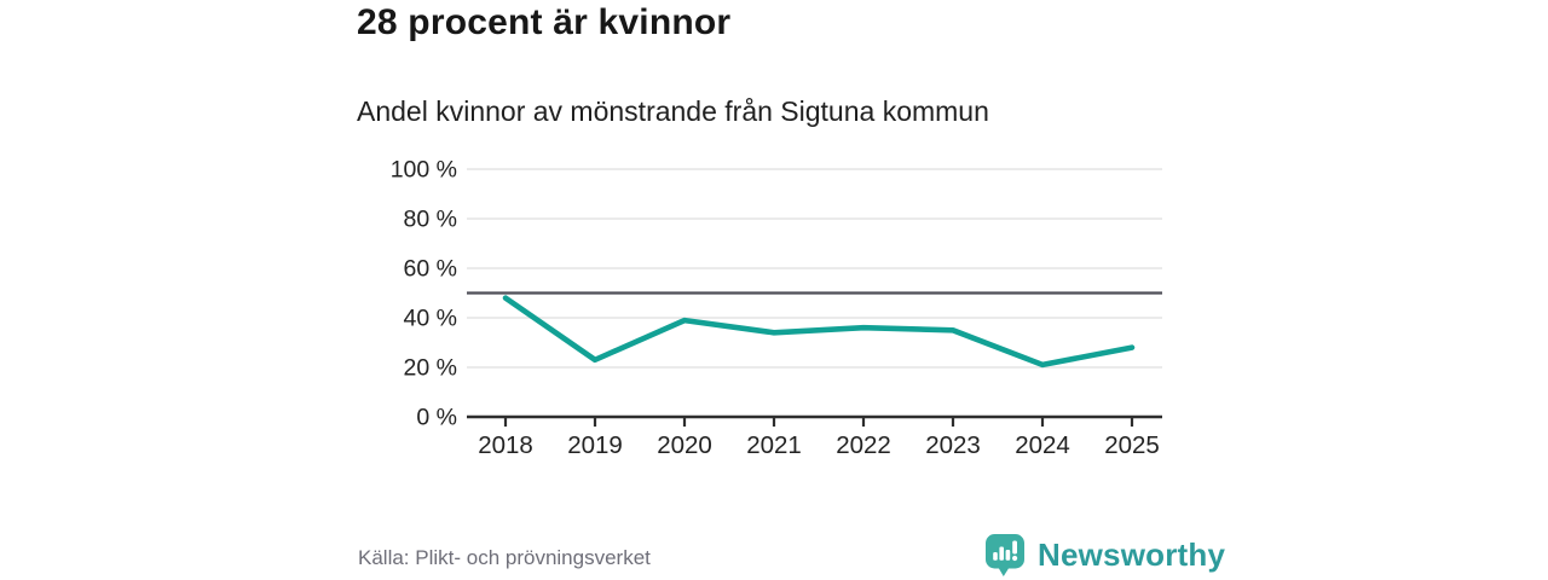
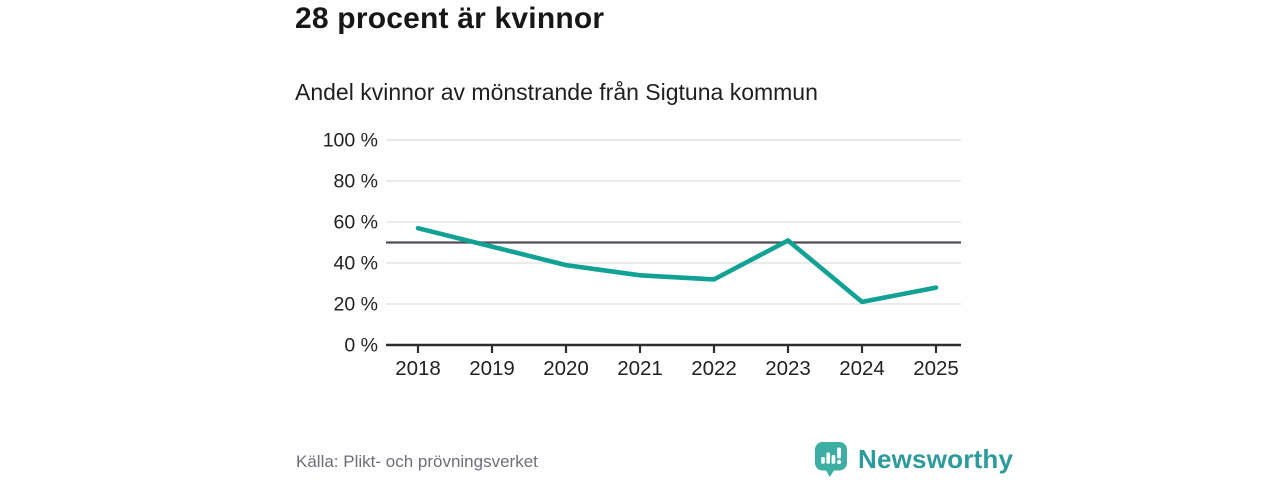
2018: 48% -> 57%
2019: 23% -> 48%
2022: 36% -> 32%
2023: 35% -> 51%
